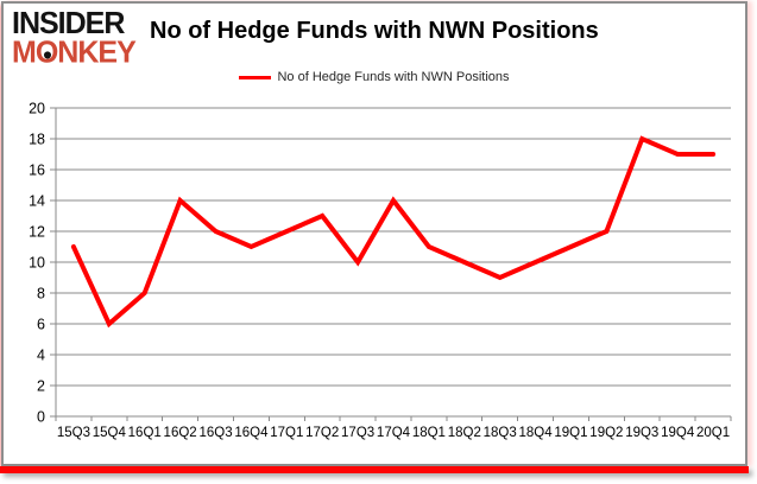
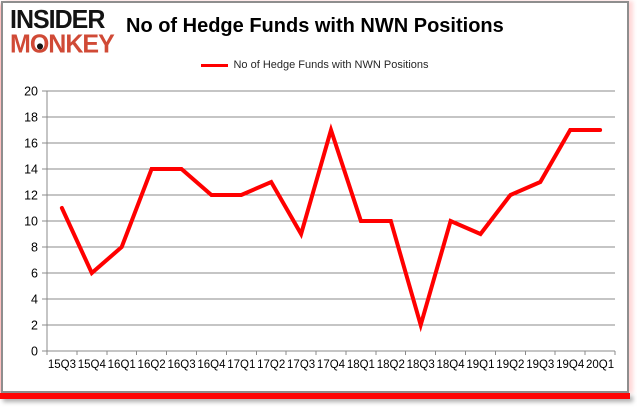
16Q3: 12 -> 14
16Q4: 11 -> 12
17Q3: 10 -> 9
17Q4: 14 -> 17
18Q1: 11 -> 10
18Q3: 9 -> 2
19Q1: 11 -> 9
19Q3: 18 -> 13
